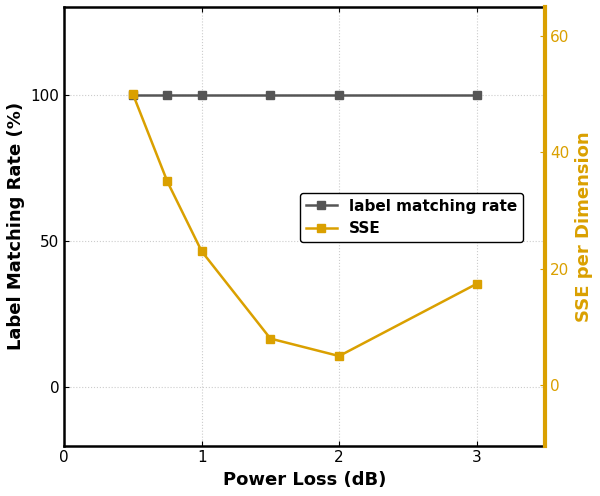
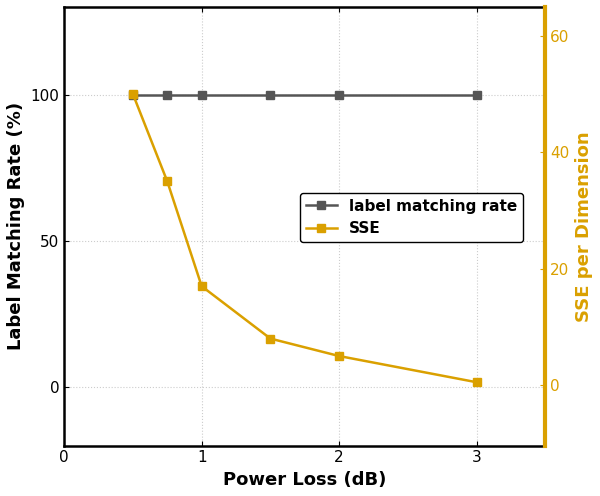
SSE/1: 23.0 -> 17.0
SSE/3: 17.4 -> 0.5
